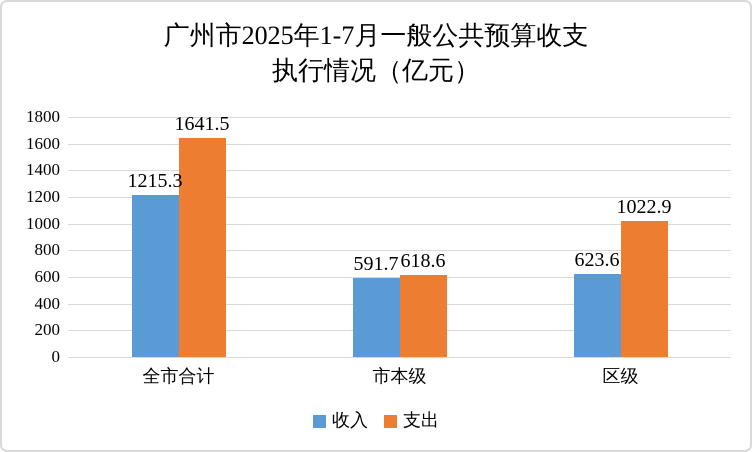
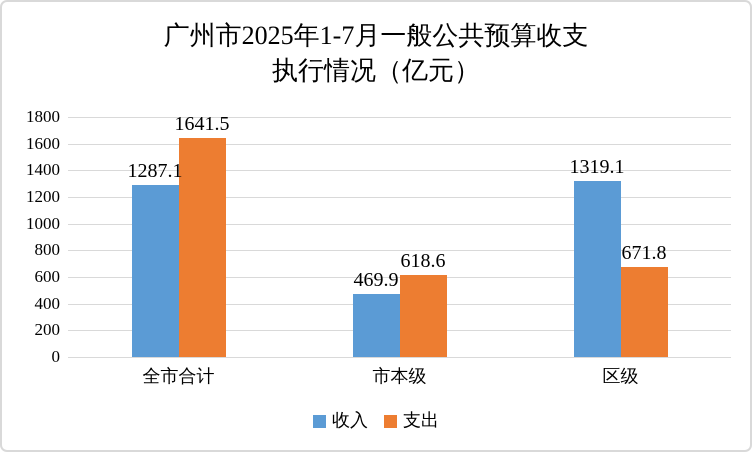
收入/全市合计: 1215.3 -> 1287.1
收入/市本级: 591.7 -> 469.9
收入/区级: 623.6 -> 1319.1
支出/区级: 1022.9 -> 671.8
